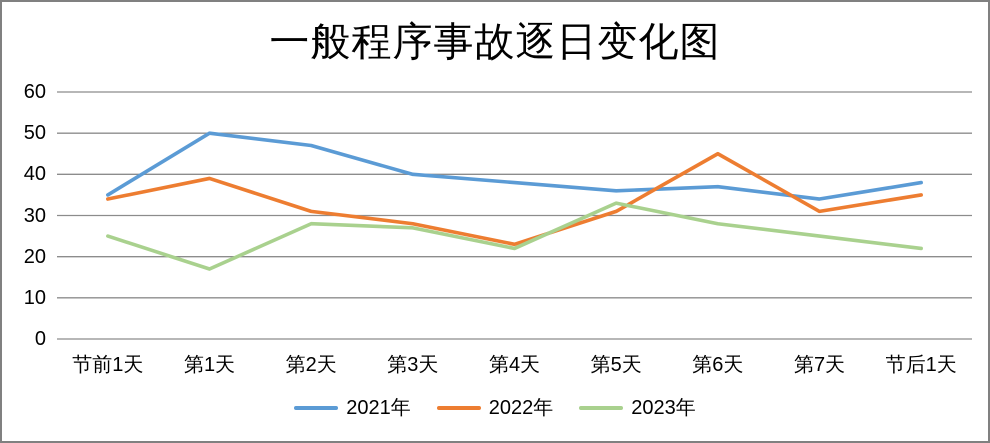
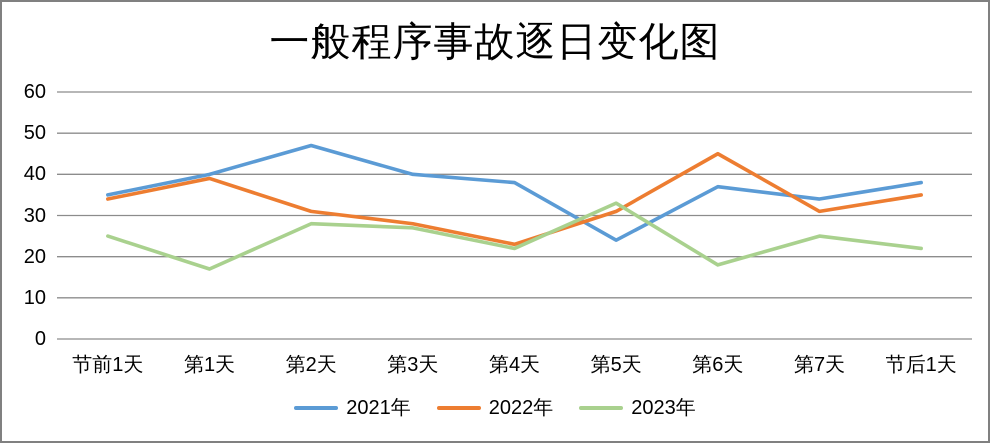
2021年/第1天: 50 -> 40
2021年/第5天: 36 -> 24
2023年/第6天: 28 -> 18
